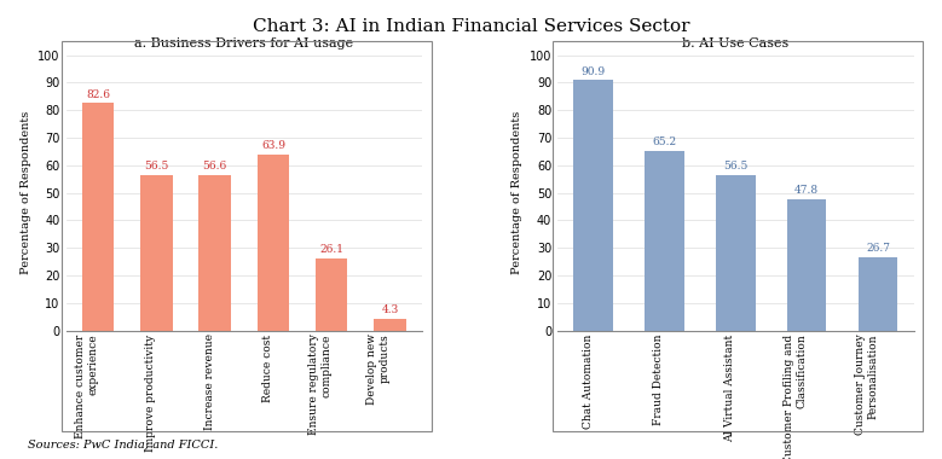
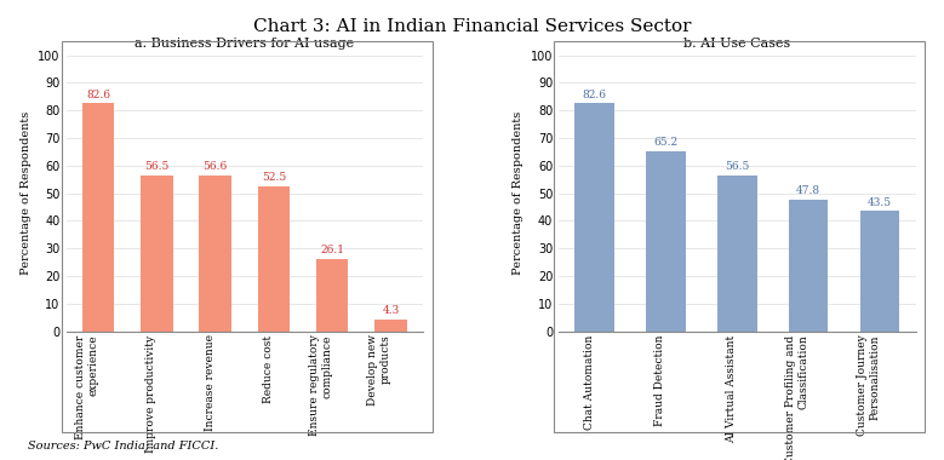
a. Business Drivers for AI usage/Reduce cost: 63.9 -> 52.5
b. AI Use Cases/Chat Automation: 90.9 -> 82.6
b. AI Use Cases/Customer Journey Personalisation: 26.7 -> 43.5
